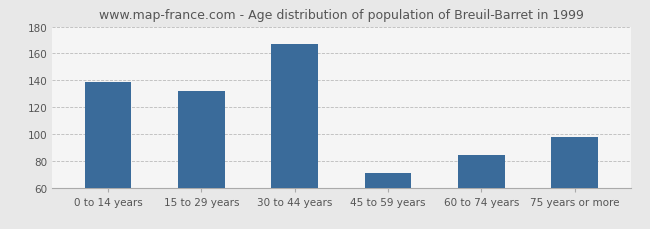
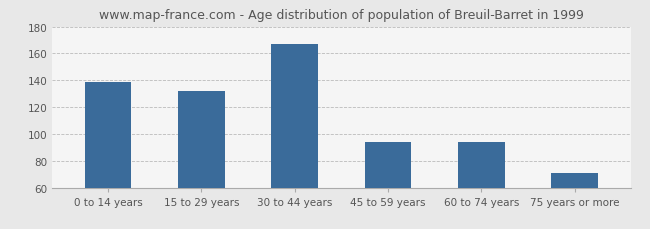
45 to 59 years: 71 -> 94
60 to 74 years: 84 -> 94
75 years or more: 98 -> 71
